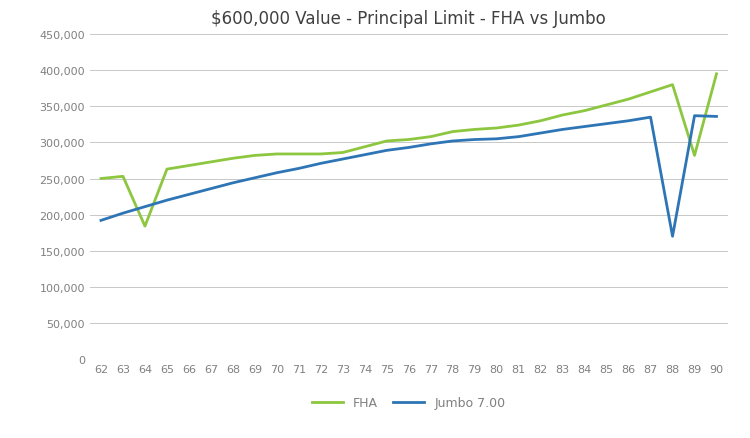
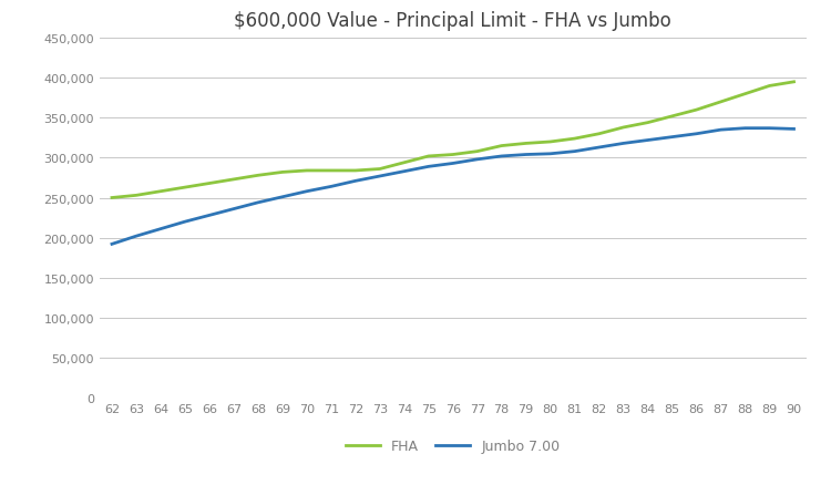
FHA/64: 184,000 -> 258,000
Jumbo 7.00/88: 170,000 -> 337,000
FHA/89: 282,000 -> 390,000
